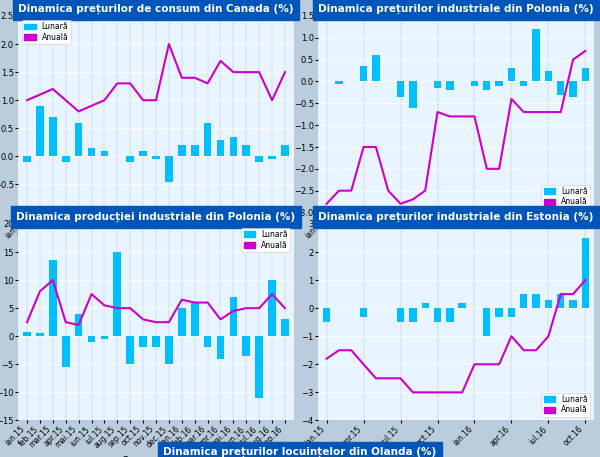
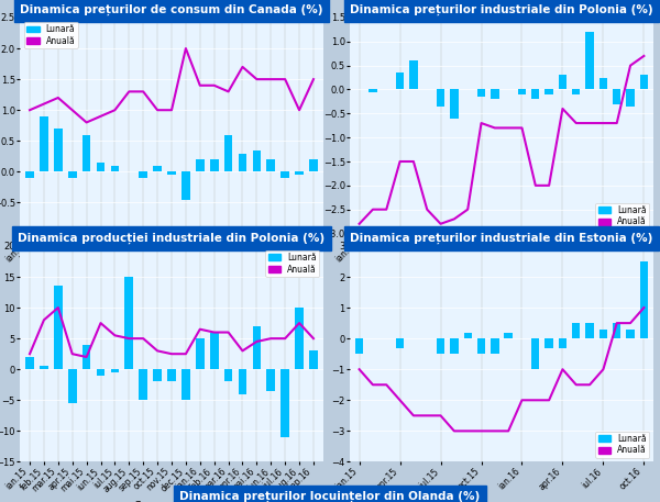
Dinamica producției industriale din Polonia (%)/Lunară/ian.15: 0.8 -> 2.0
Dinamica prețurilor industriale din Estonia (%)/Anuală/ian.15: -1.8 -> -1.0
